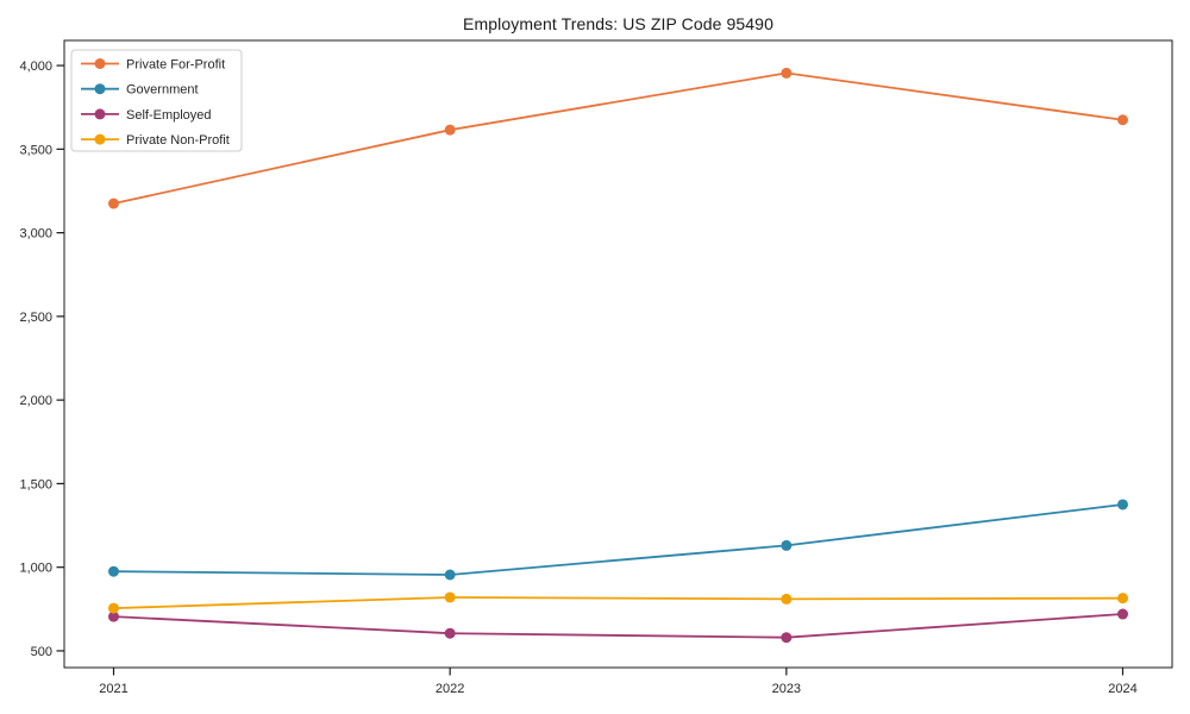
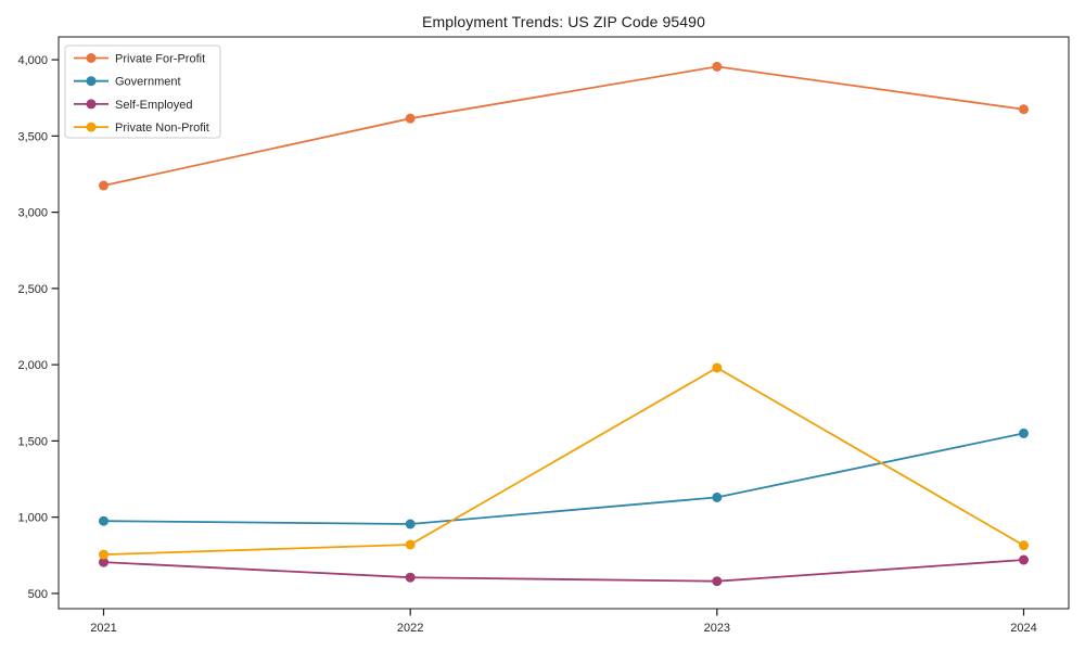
Private Non-Profit/2023: 810 -> 1980
Government/2024: 1380 -> 1550
